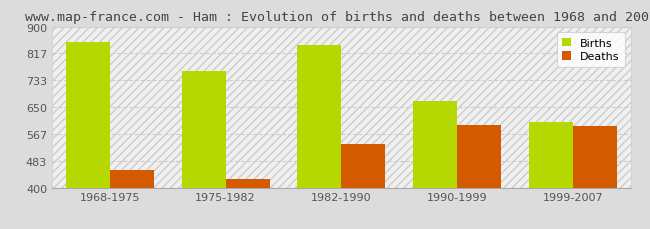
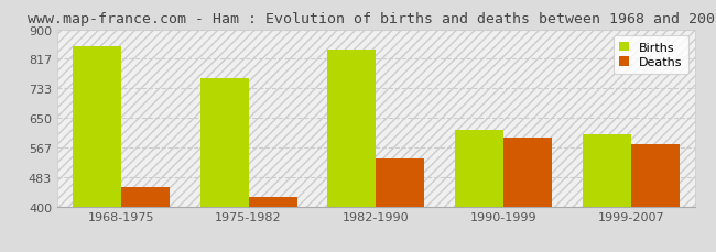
Births/1990-1999: 668 -> 615
Deaths/1999-2007: 592 -> 575
